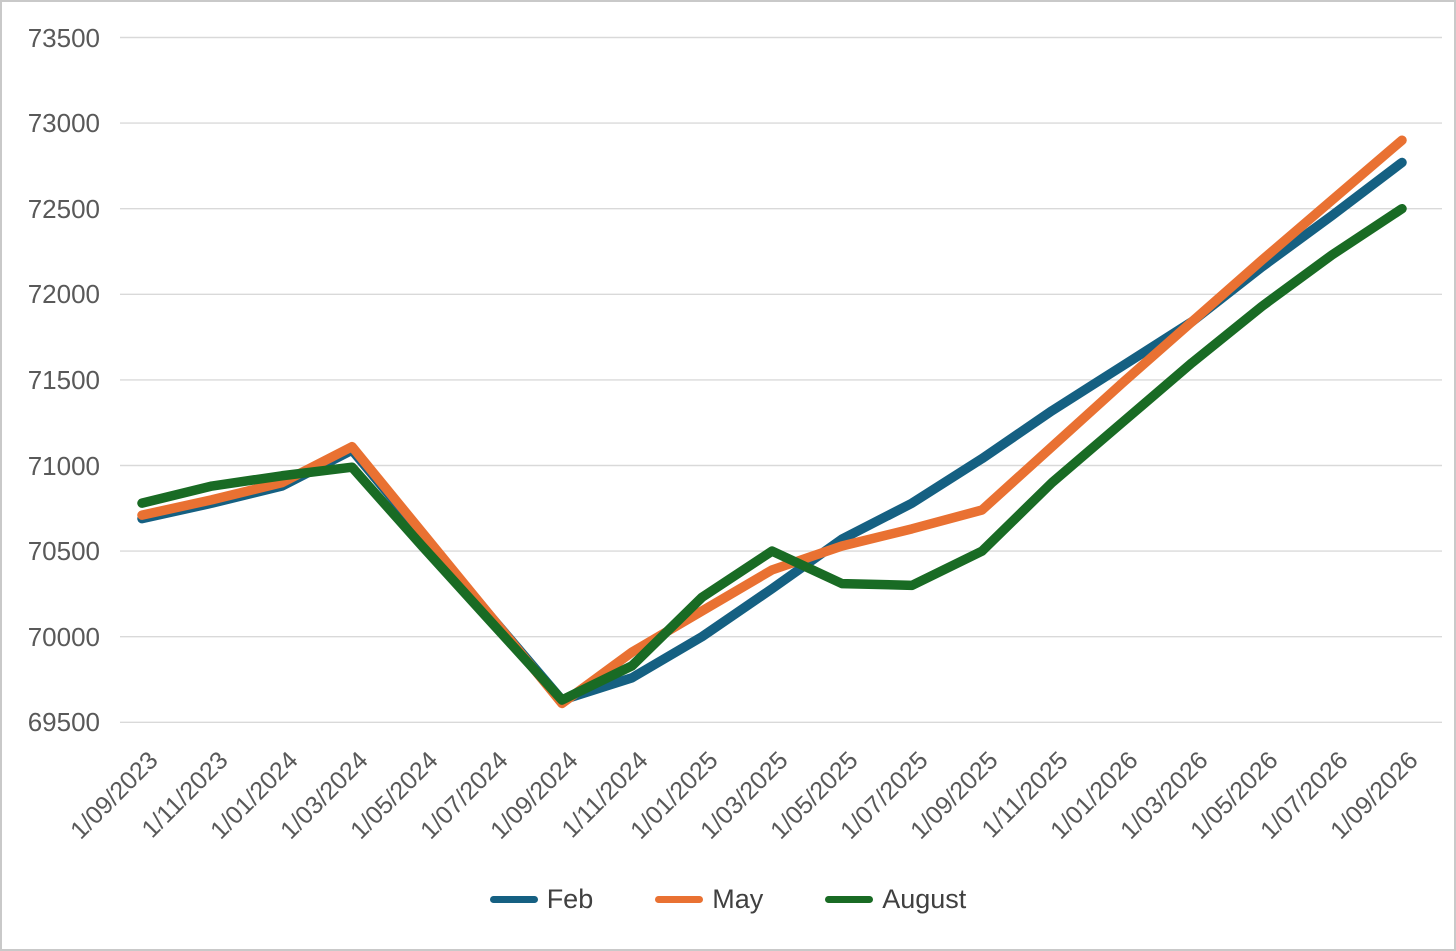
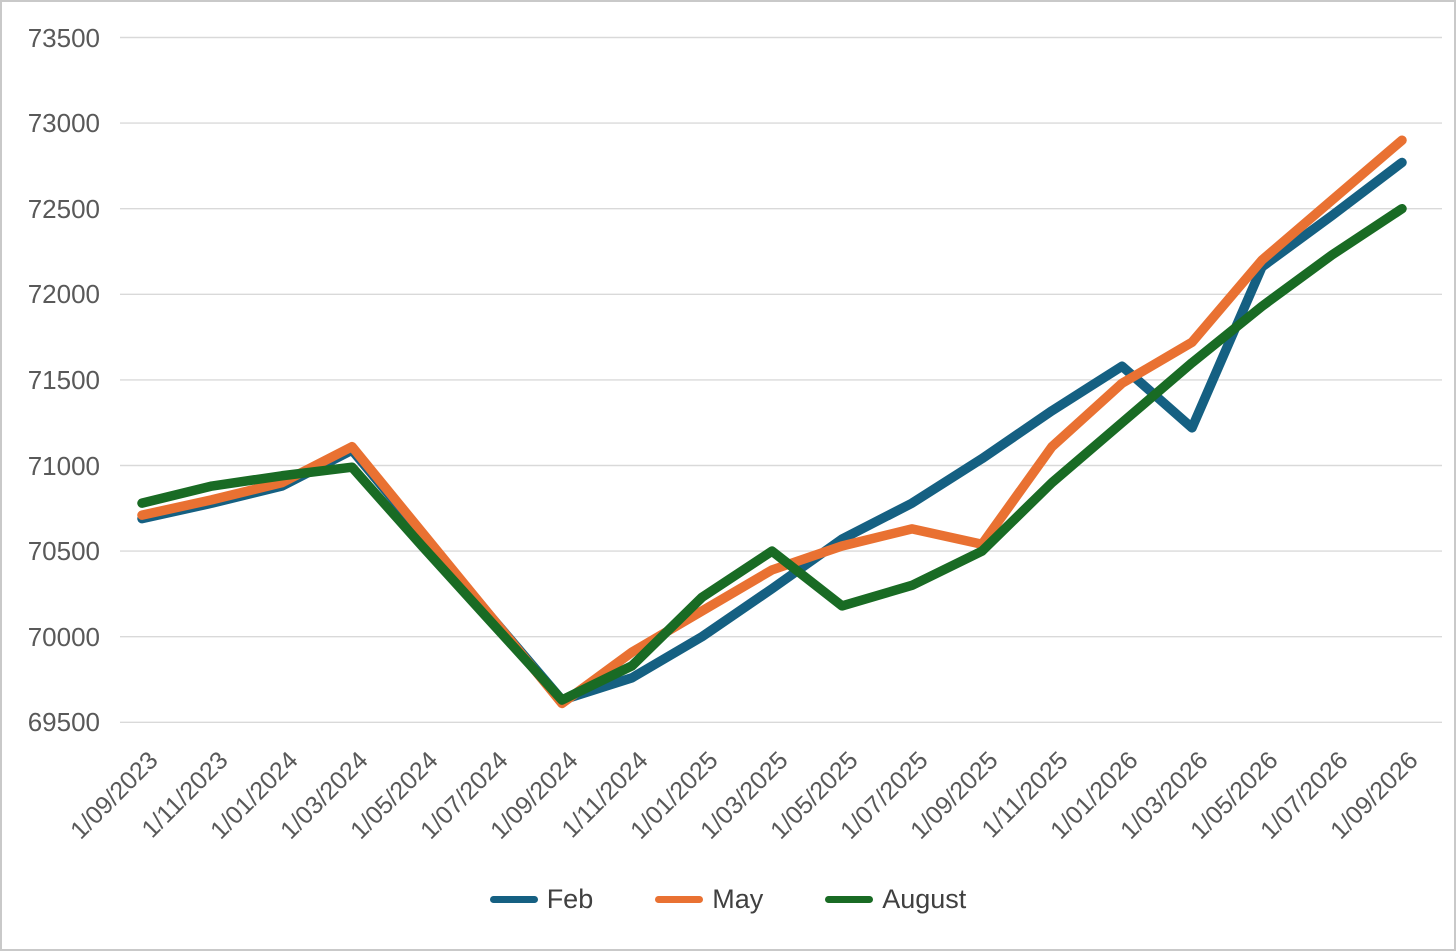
August/1/05/2025: 70310 -> 70180
May/1/09/2025: 70740 -> 70540
Feb/1/03/2026: 71840 -> 71220
May/1/03/2026: 71840 -> 71720
